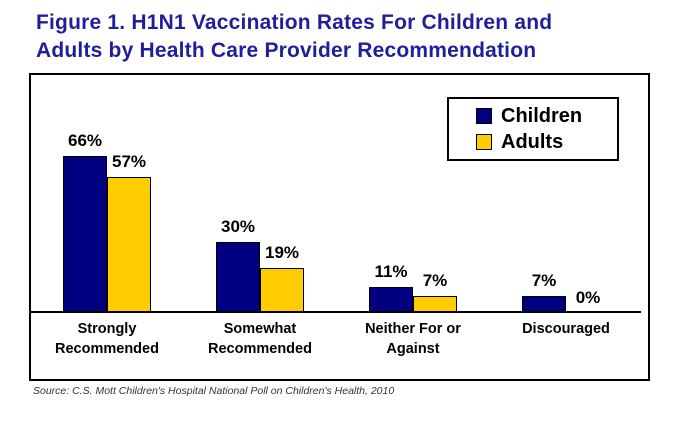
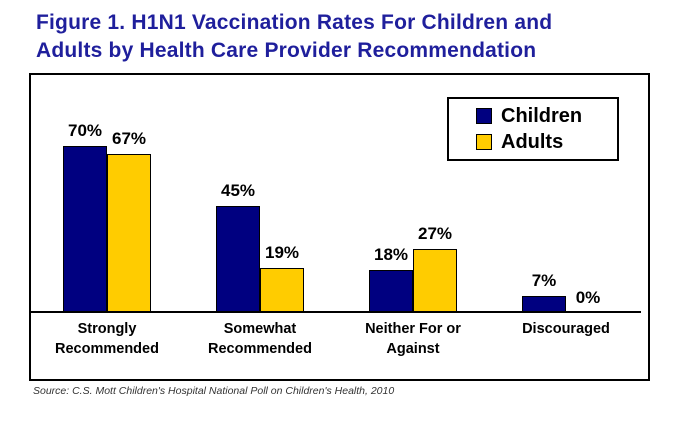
Children/Strongly Recommended: 66% -> 70%
Adults/Strongly Recommended: 57% -> 67%
Children/Somewhat Recommended: 30% -> 45%
Children/Neither For or Against: 11% -> 18%
Adults/Neither For or Against: 7% -> 27%
